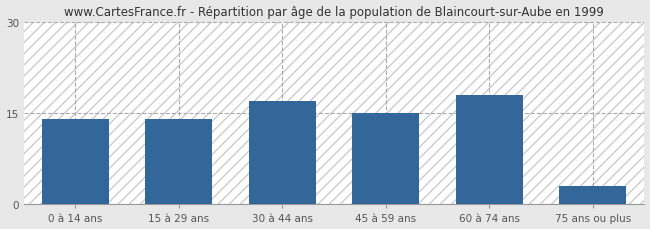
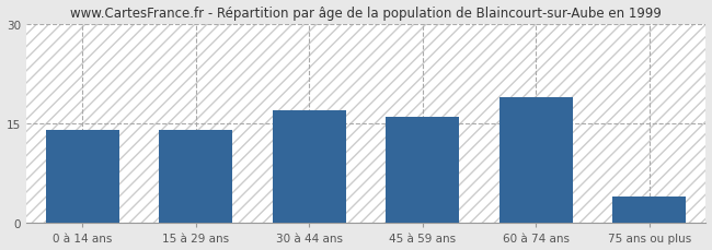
45 à 59 ans: 15 -> 16
60 à 74 ans: 18 -> 19
75 ans ou plus: 3 -> 4
